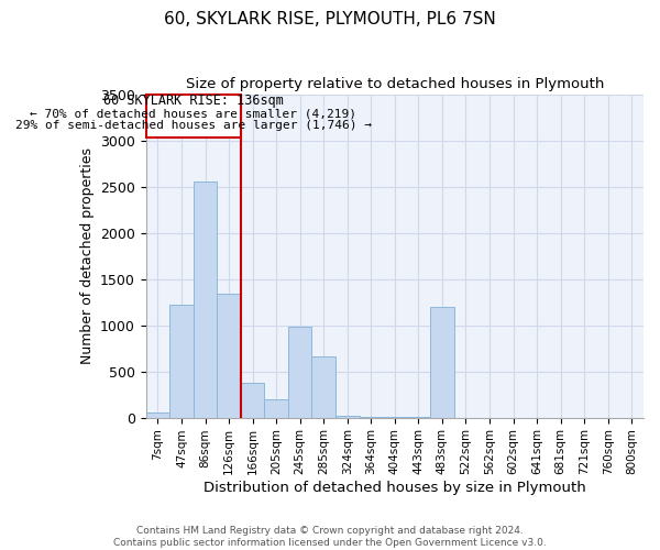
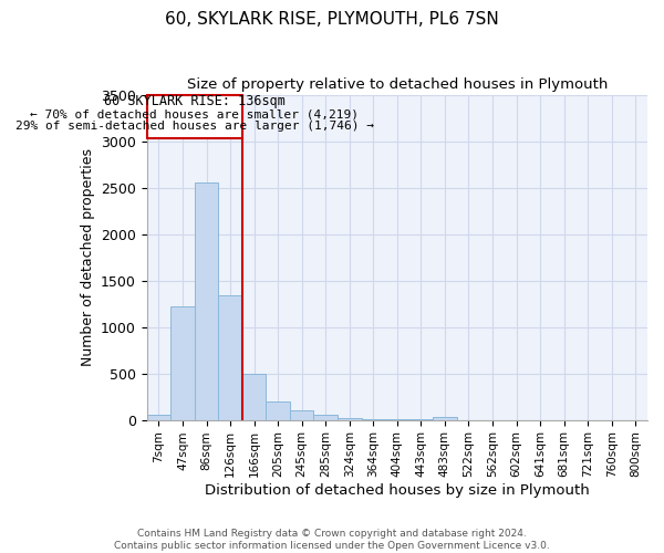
166sqm: 380 -> 500
245sqm: 980 -> 100
285sqm: 660 -> 50
483sqm: 1200 -> 30
